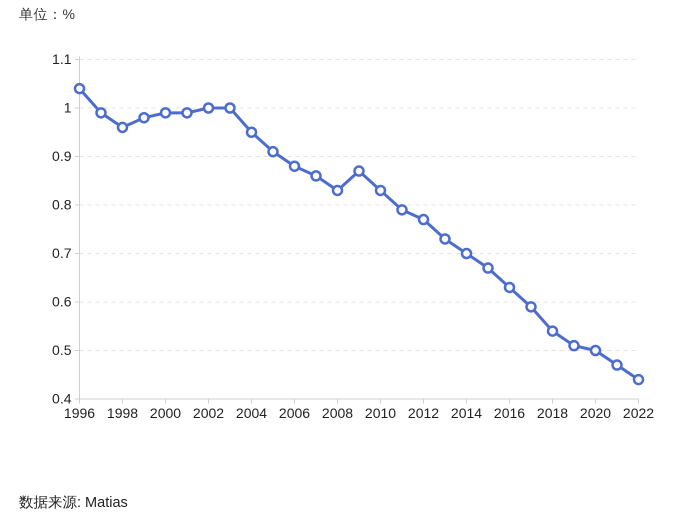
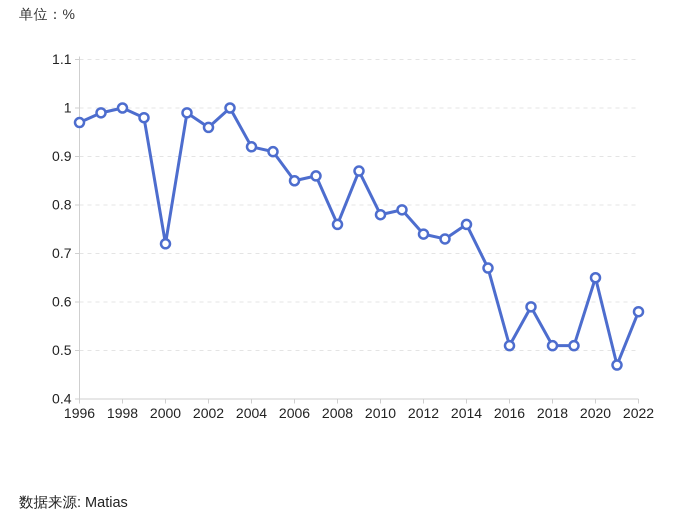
1996: 1.04 -> 0.97
1998: 0.96 -> 1.00
2000: 0.99 -> 0.72
2002: 1.00 -> 0.96
2004: 0.95 -> 0.92
2006: 0.88 -> 0.85
2008: 0.83 -> 0.76
2010: 0.83 -> 0.78
2012: 0.77 -> 0.74
2014: 0.70 -> 0.76
2016: 0.63 -> 0.51
2018: 0.54 -> 0.51
2020: 0.50 -> 0.65
2022: 0.44 -> 0.58
